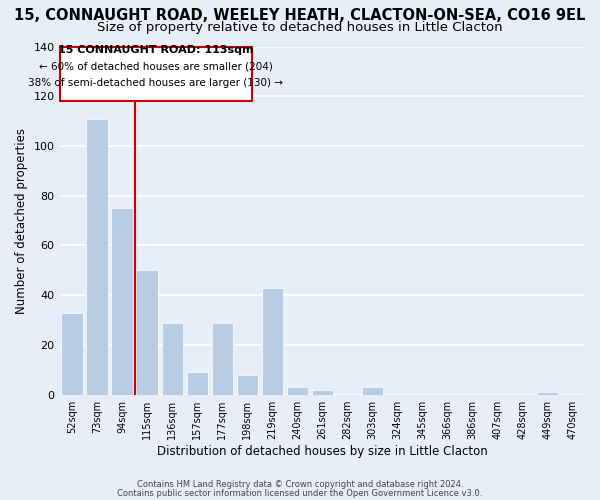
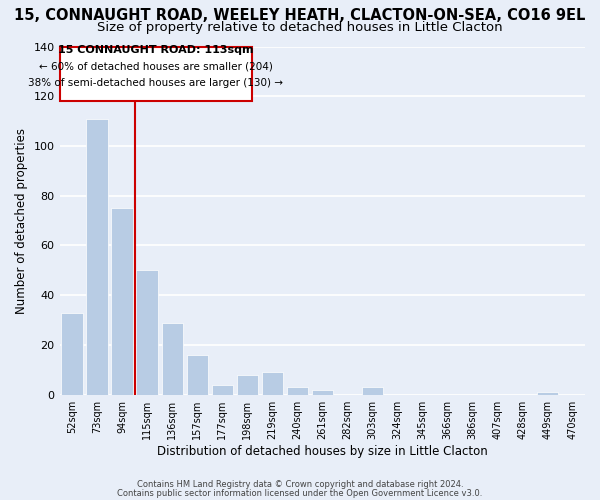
157sqm: 9 -> 16
177sqm: 29 -> 4
219sqm: 43 -> 9
